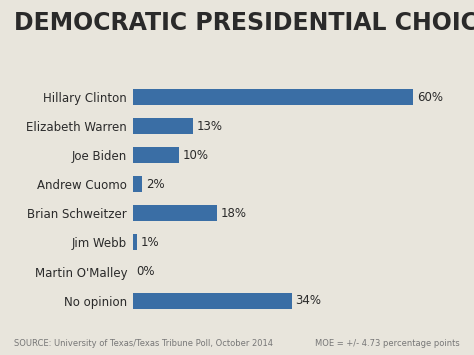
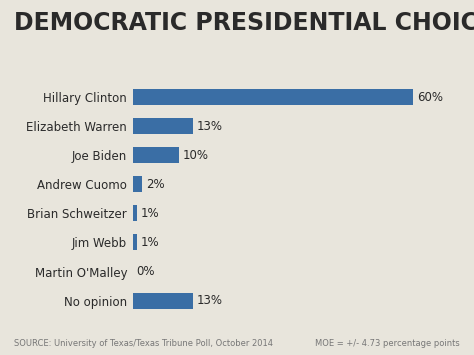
Brian Schweitzer: 18% -> 1%
No opinion: 34% -> 13%
